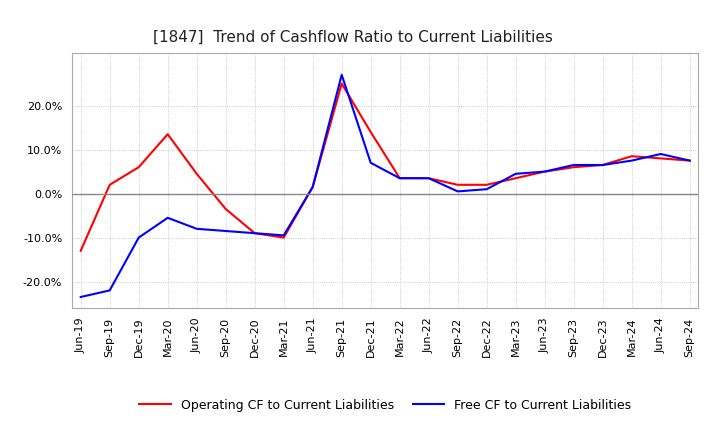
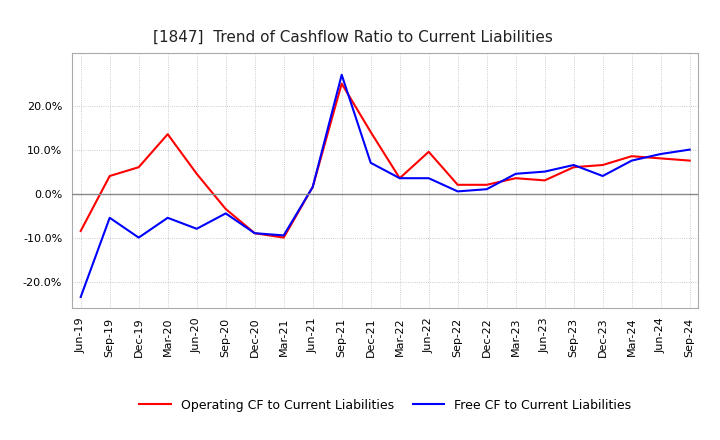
Operating CF to Current Liabilities/Jun-19: -13.0% -> -8.5%
Operating CF to Current Liabilities/Sep-19: 2.0% -> 4.0%
Free CF to Current Liabilities/Sep-19: -22.0% -> -5.5%
Free CF to Current Liabilities/Sep-20: -8.5% -> -4.5%
Operating CF to Current Liabilities/Jun-22: 3.5% -> 9.5%
Operating CF to Current Liabilities/Jun-23: 5.0% -> 3.0%
Free CF to Current Liabilities/Dec-23: 6.5% -> 4.0%
Free CF to Current Liabilities/Sep-24: 7.5% -> 10.0%
